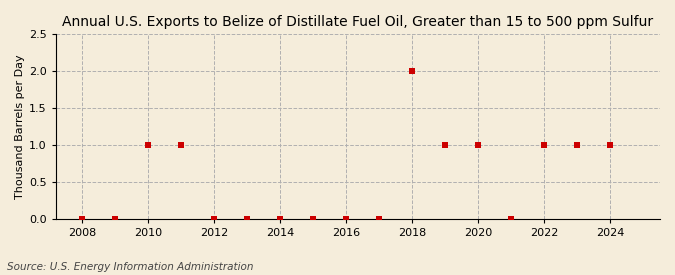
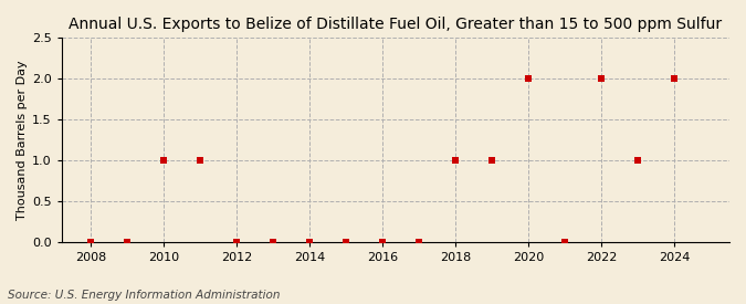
2018: 2 -> 1
2020: 1 -> 2
2022: 1 -> 2
2024: 1 -> 2
